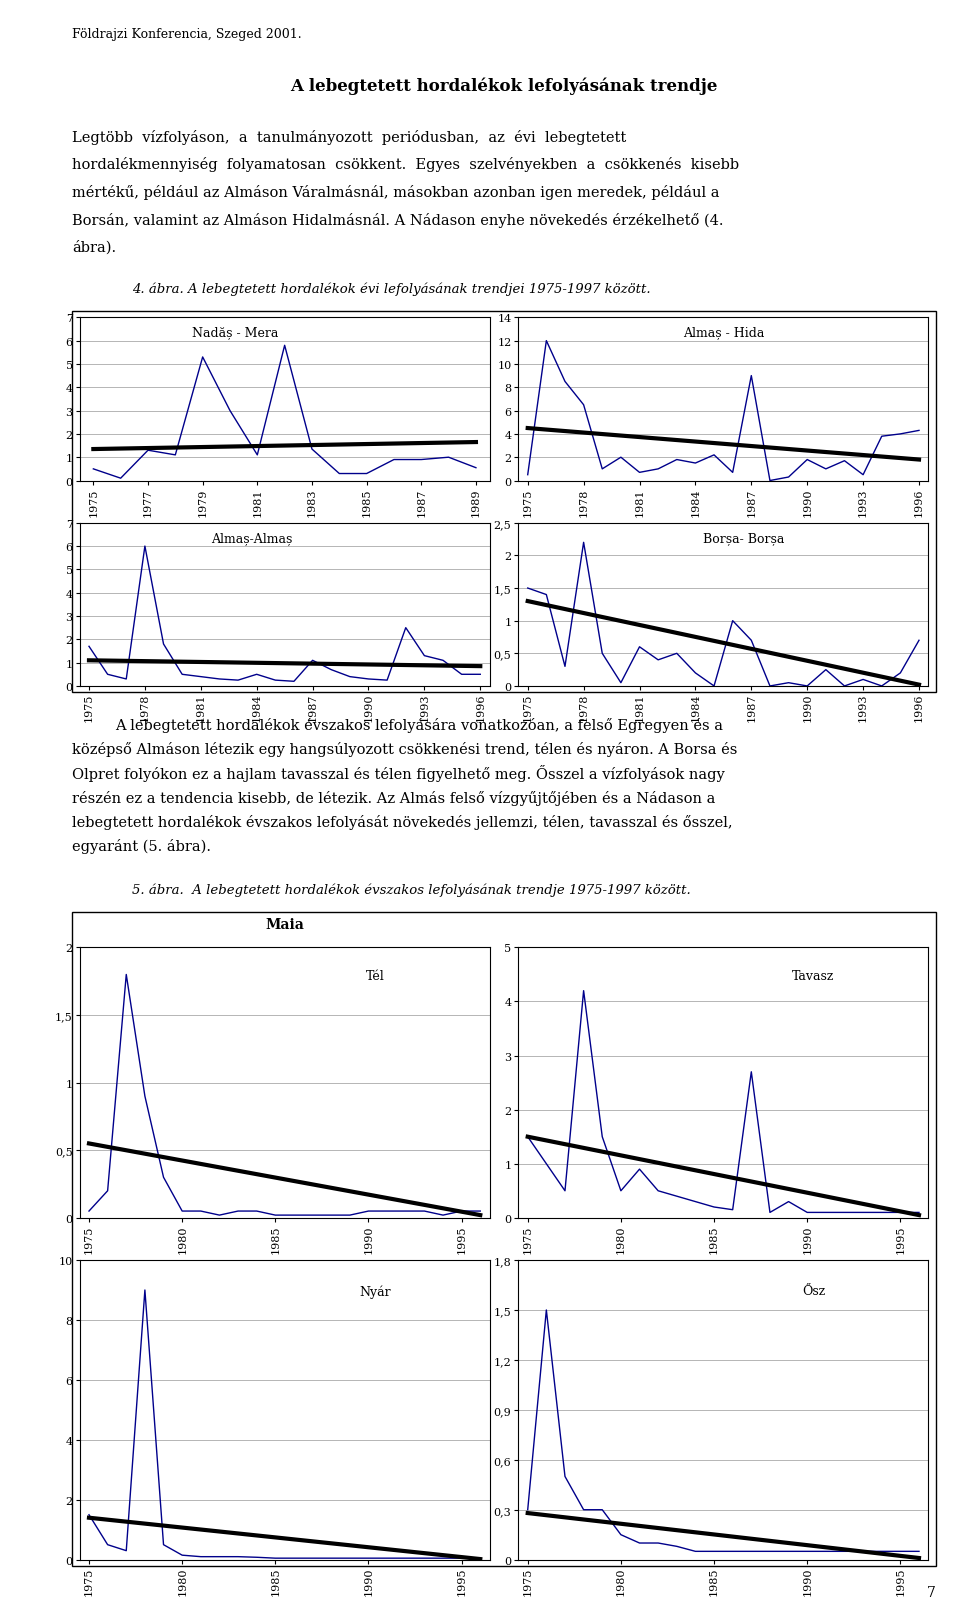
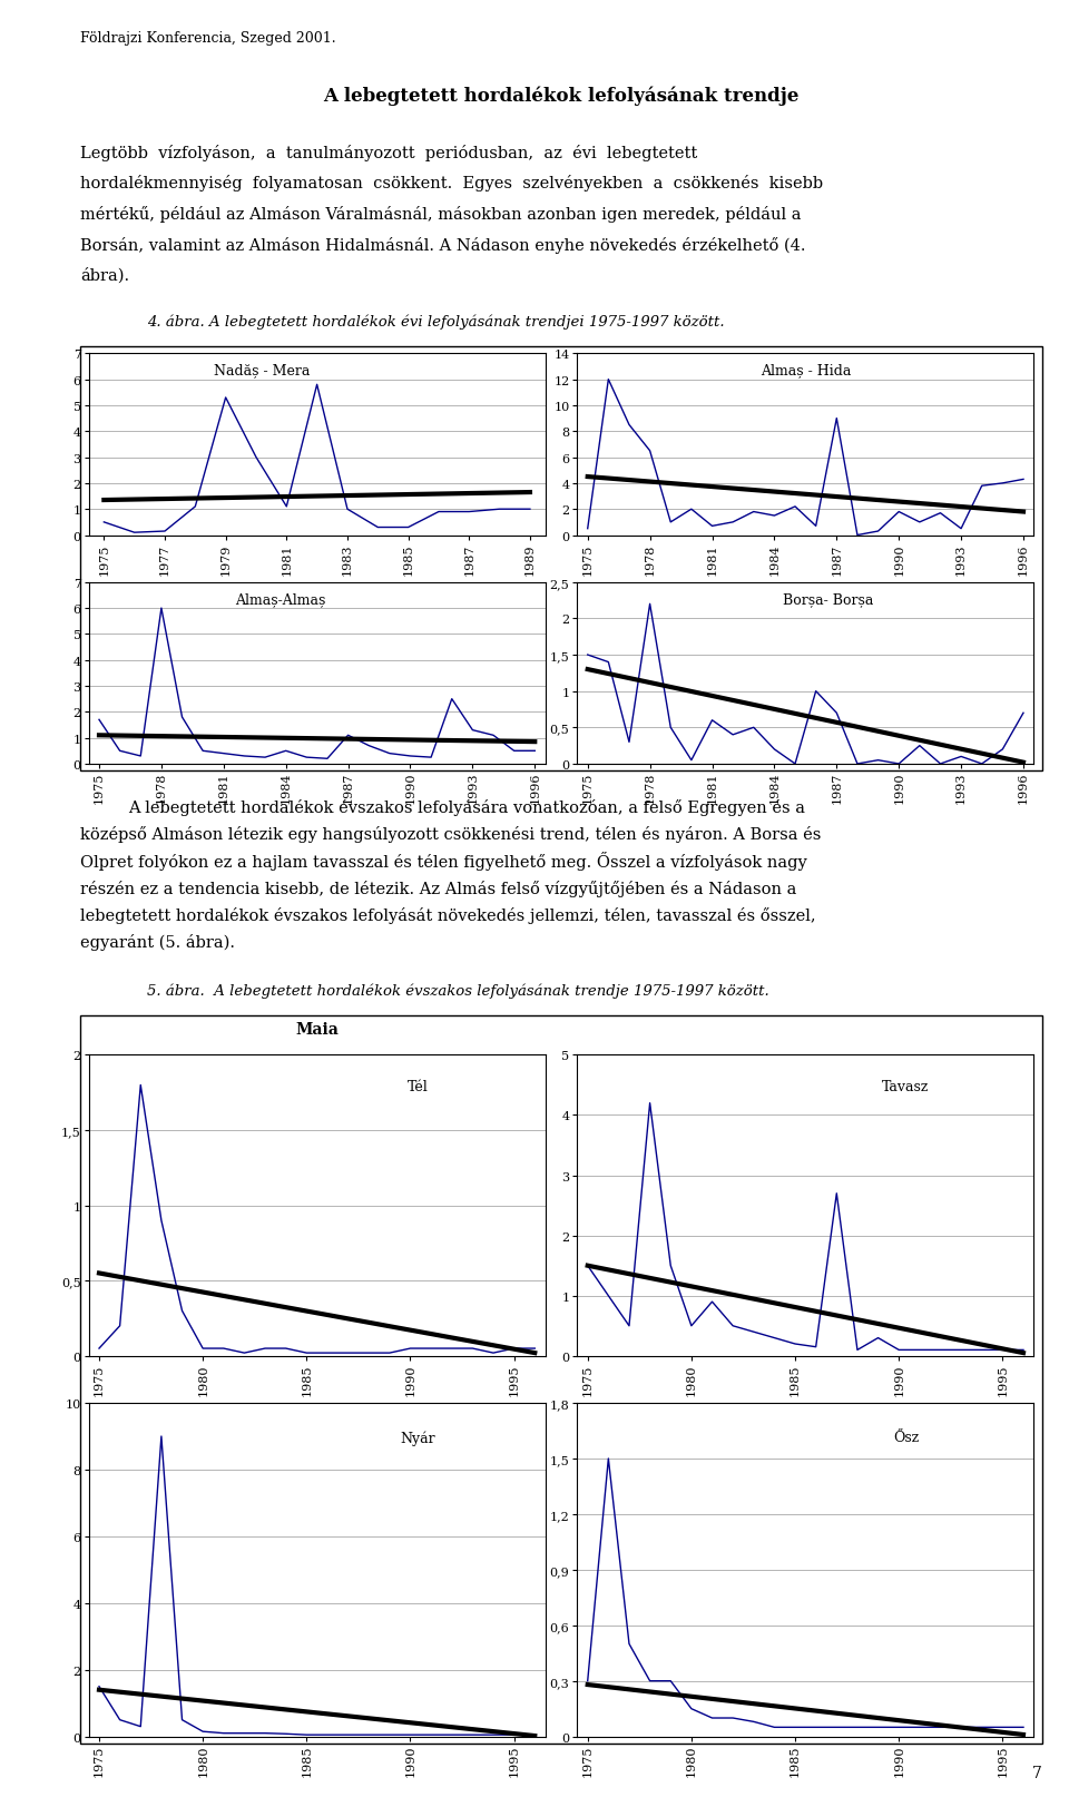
1977: 1.30 -> 0.15
1983: 1.35 -> 1.00
1989: 0.55 -> 1.00
